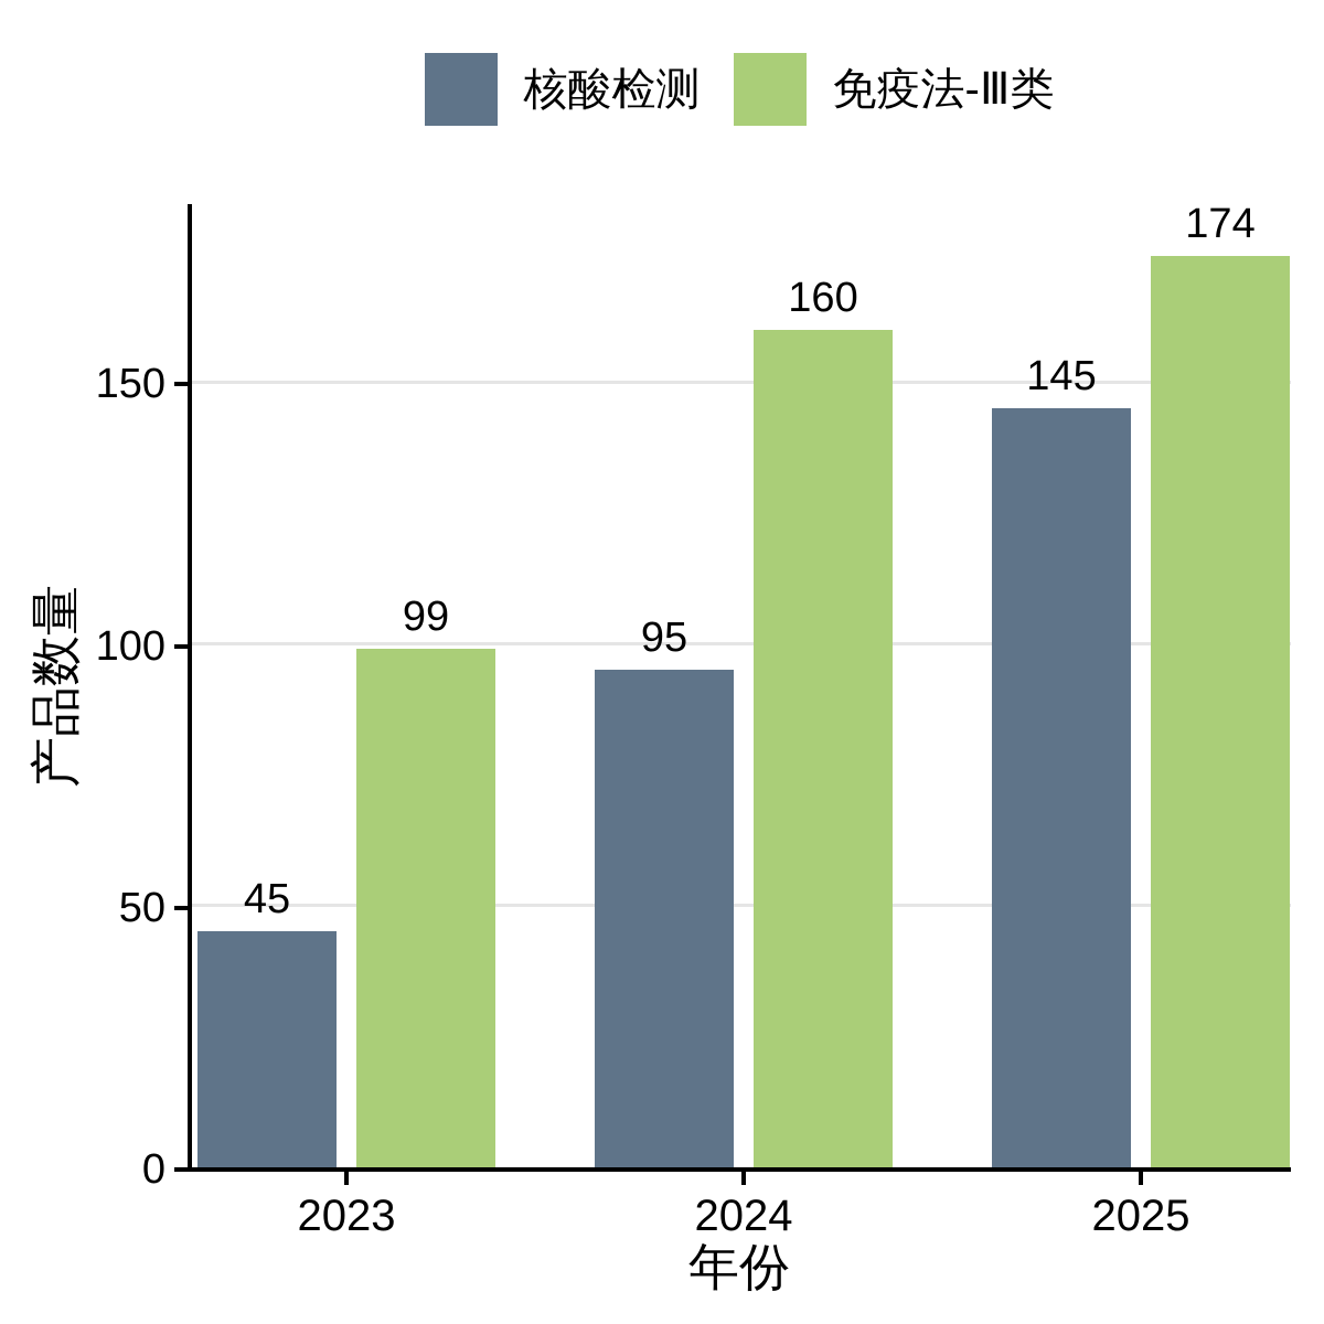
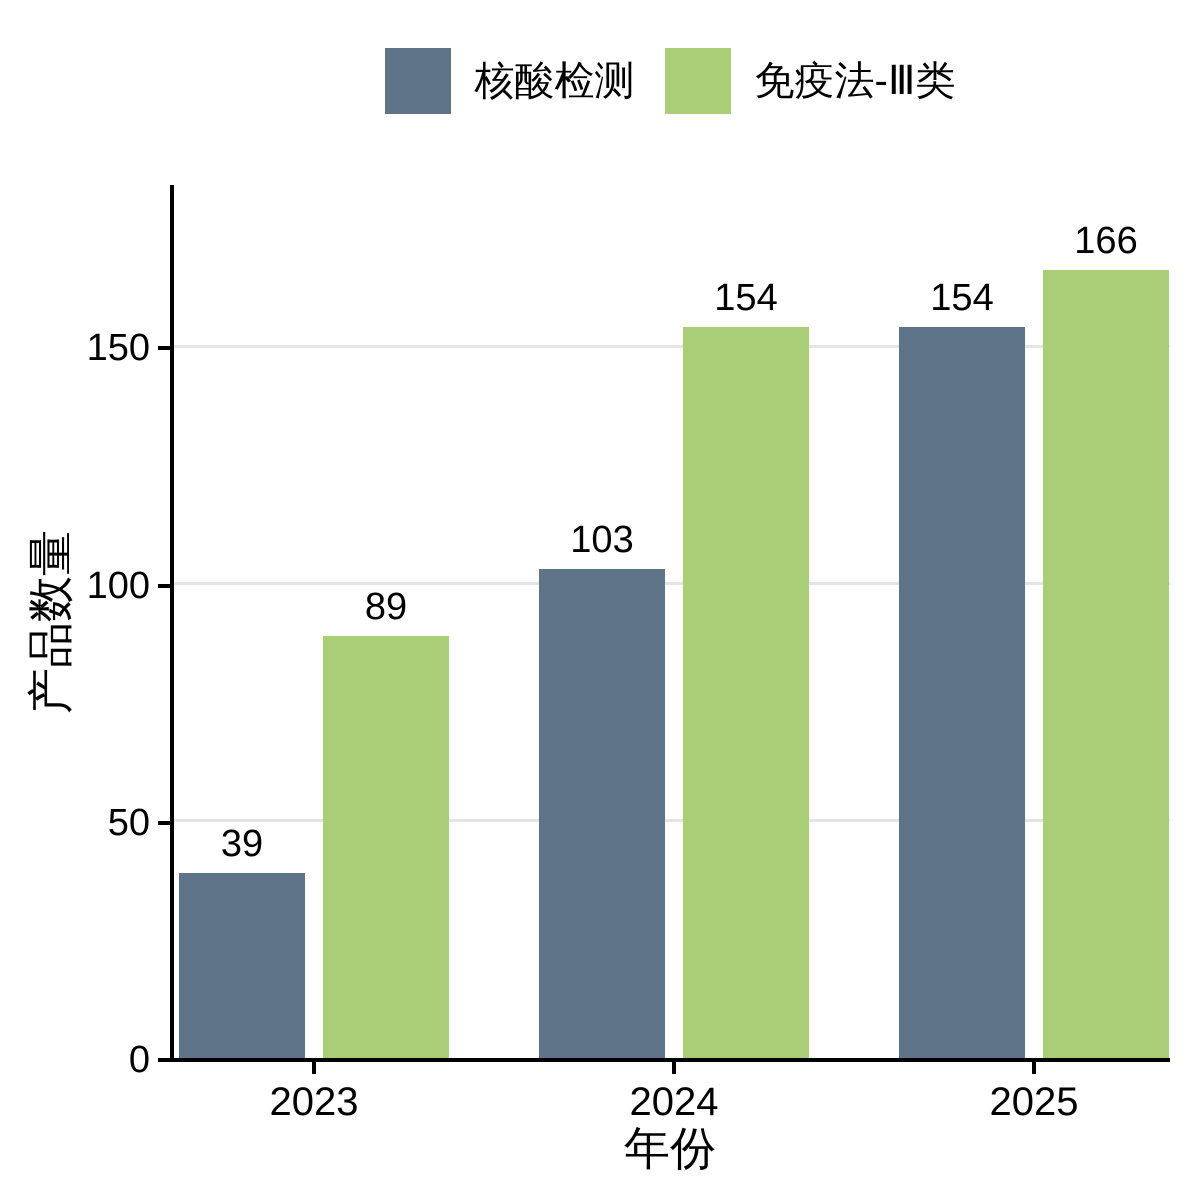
核酸检测/2023: 45 -> 39
免疫法-Ⅲ类/2023: 99 -> 89
核酸检测/2024: 95 -> 103
免疫法-Ⅲ类/2024: 160 -> 154
核酸检测/2025: 145 -> 154
免疫法-Ⅲ类/2025: 174 -> 166
